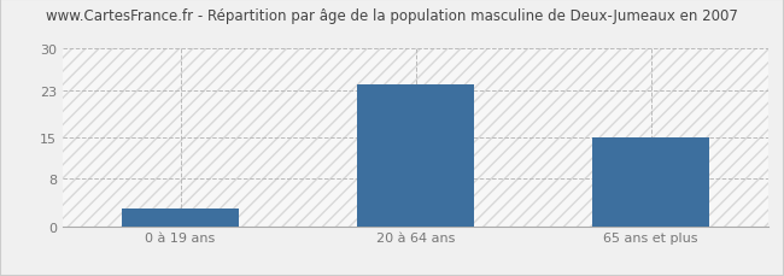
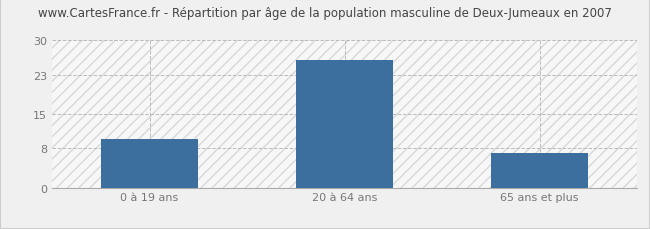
0 à 19 ans: 3 -> 10
20 à 64 ans: 24 -> 26
65 ans et plus: 15 -> 7
